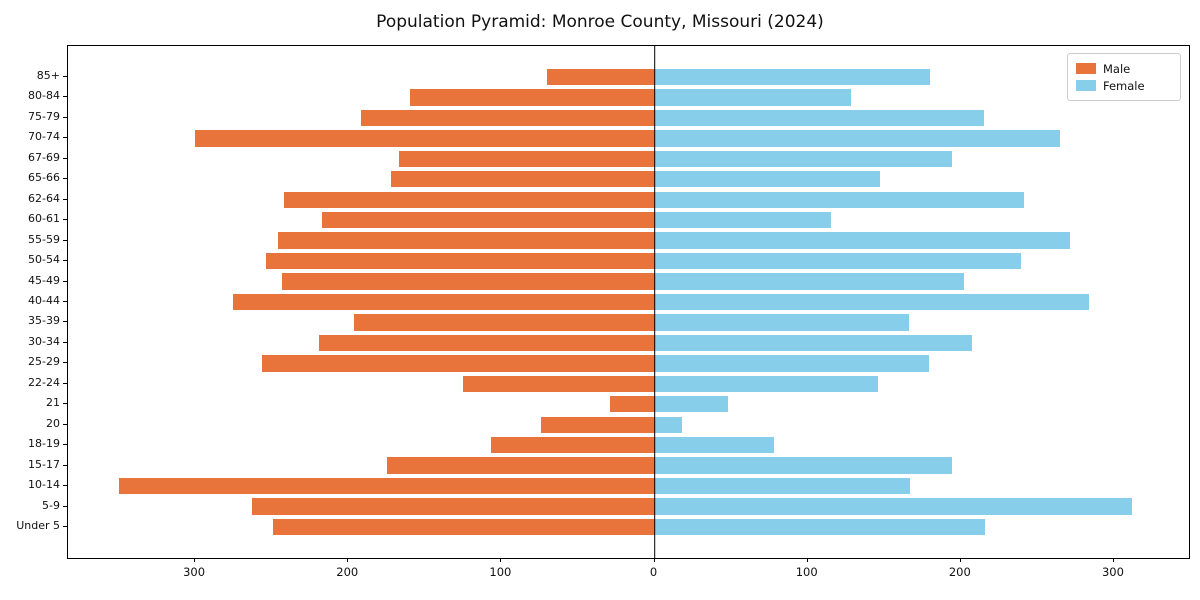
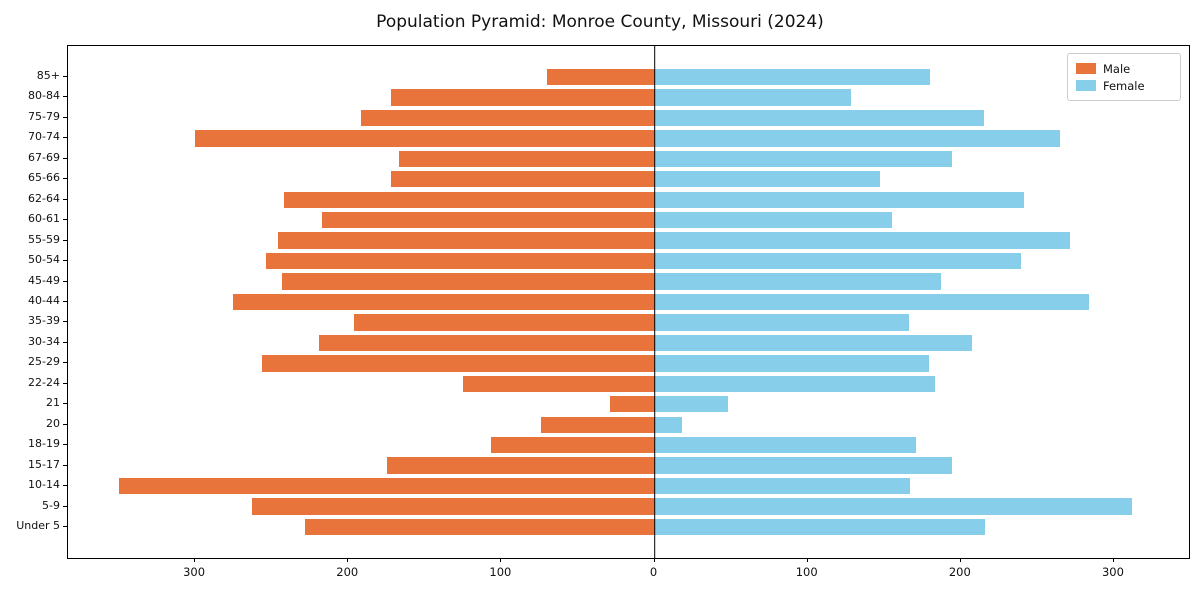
Male/80-84: 160 -> 172
Female/60-61: 115 -> 155
Female/45-49: 202 -> 187
Female/22-24: 146 -> 183
Female/18-19: 78 -> 171
Male/Under 5: 249 -> 228
